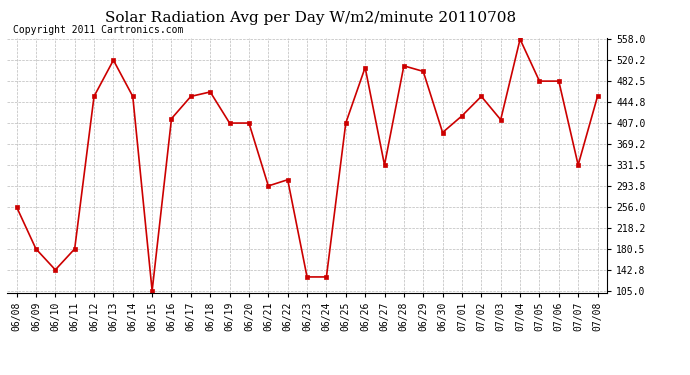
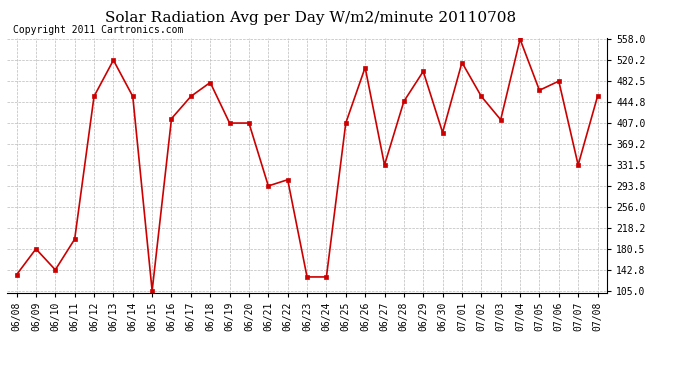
06/08: 256 -> 134
06/11: 180 -> 198
06/18: 463 -> 480
06/28: 510 -> 446
07/01: 420 -> 516
07/05: 482 -> 466
